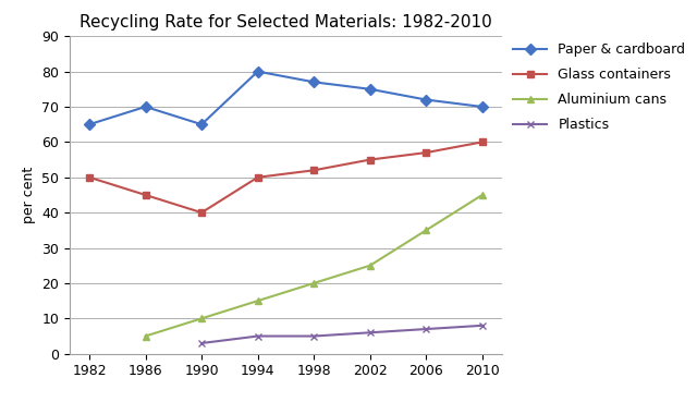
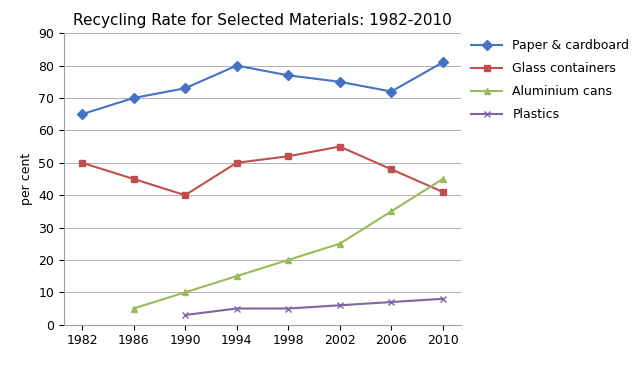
Paper & cardboard/1990: 65 -> 73
Glass containers/2006: 57 -> 48
Paper & cardboard/2010: 70 -> 81
Glass containers/2010: 60 -> 41
